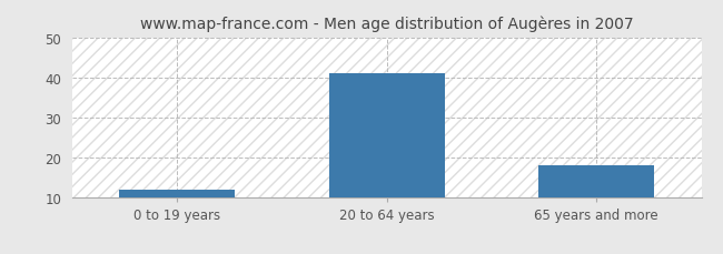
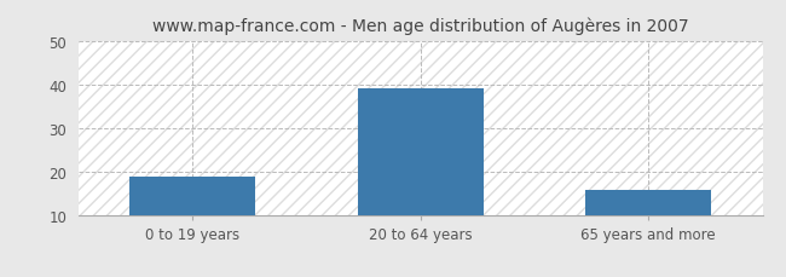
0 to 19 years: 12 -> 19
20 to 64 years: 41 -> 39
65 years and more: 18 -> 16
